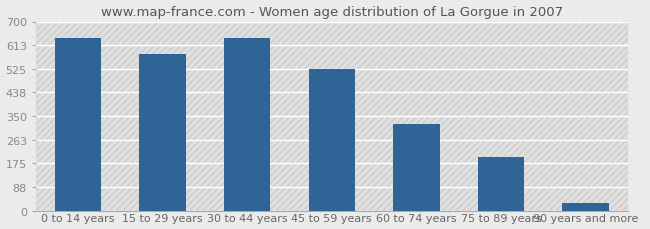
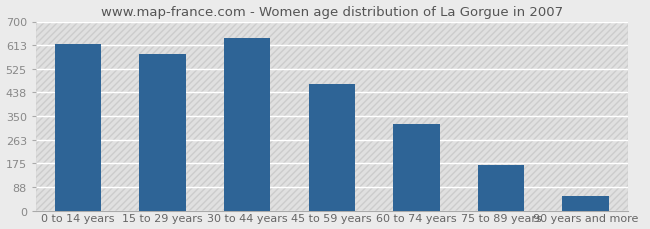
0 to 14 years: 638 -> 615
45 to 59 years: 525 -> 470
75 to 89 years: 200 -> 170
90 years and more: 30 -> 55
